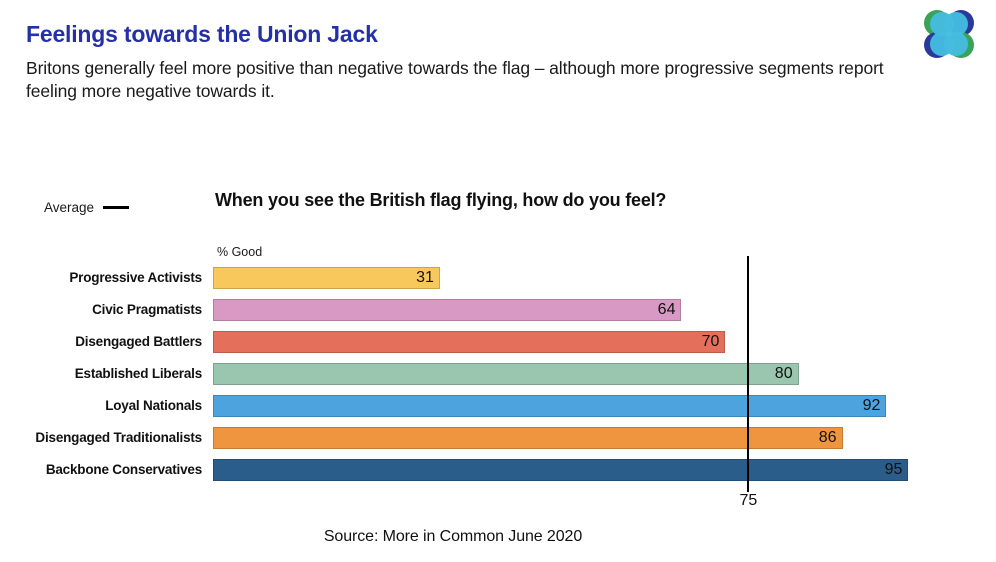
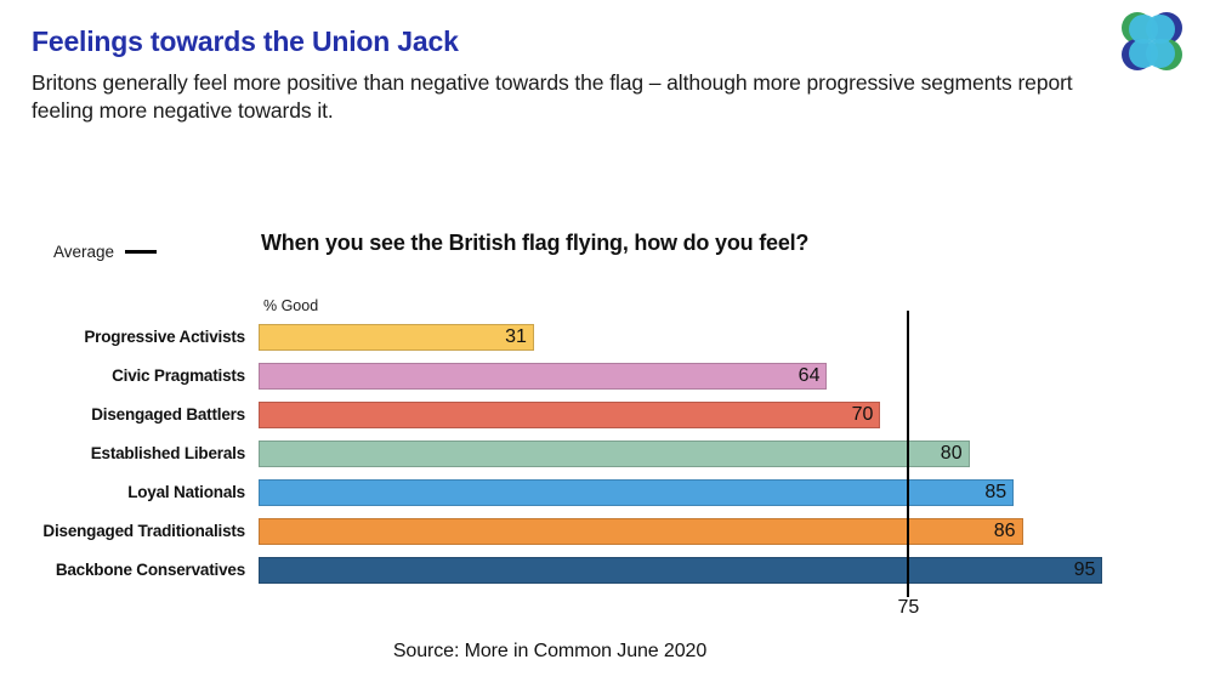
Loyal Nationals: 92 -> 85
